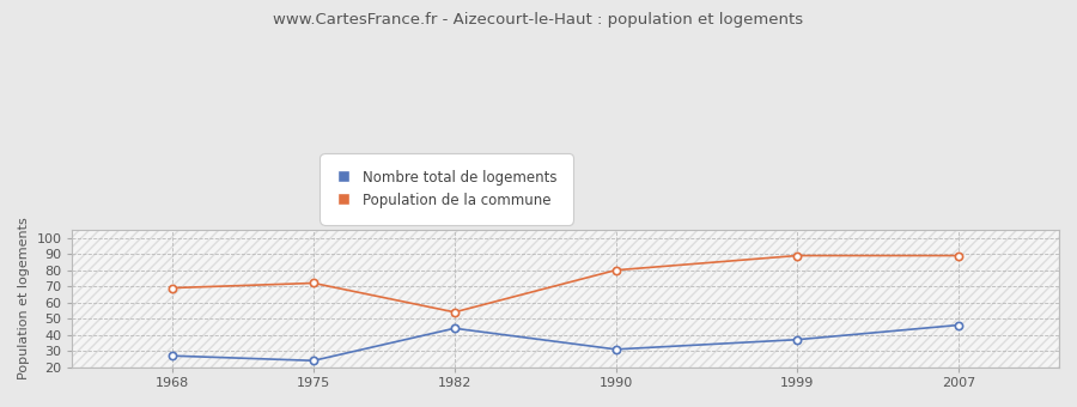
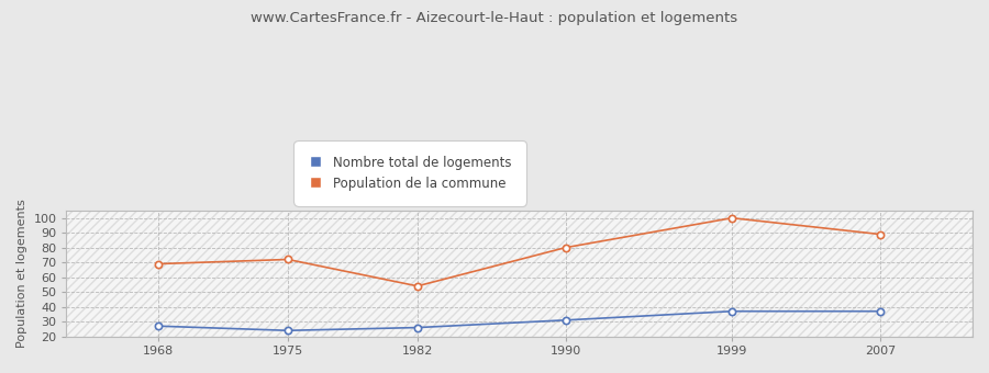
Nombre total de logements/1982: 44 -> 26
Population de la commune/1999: 89 -> 100
Nombre total de logements/2007: 46 -> 37
